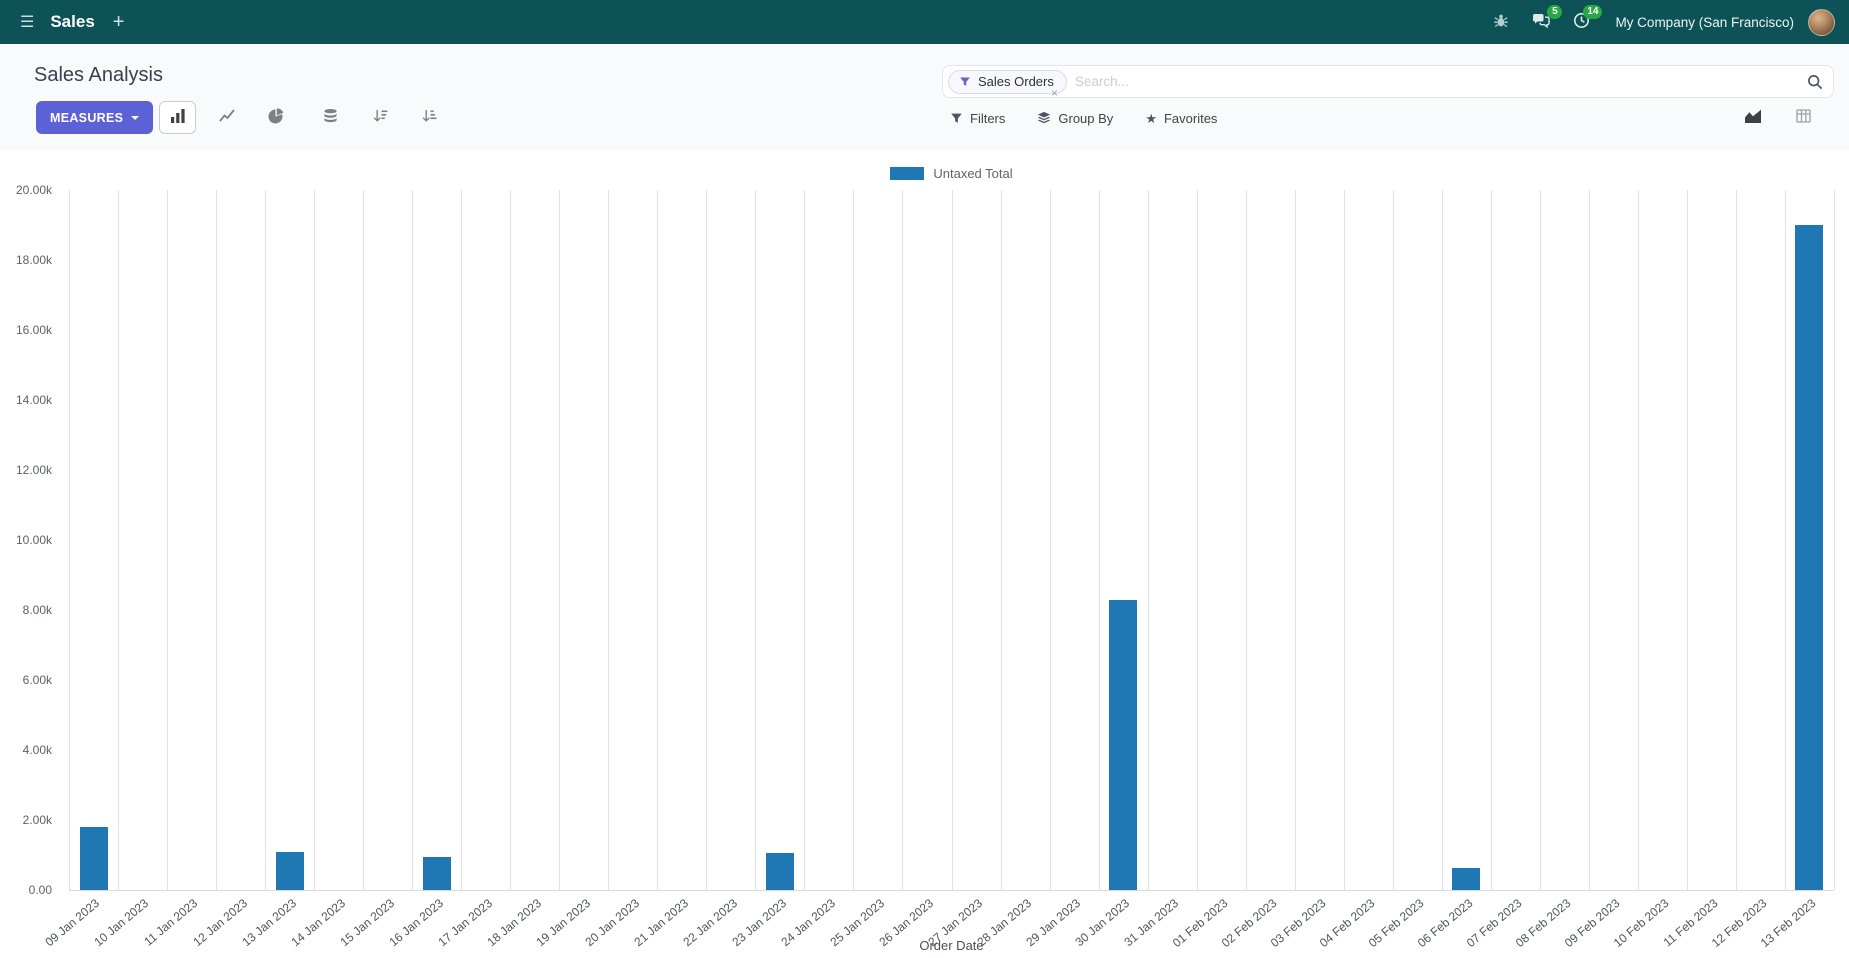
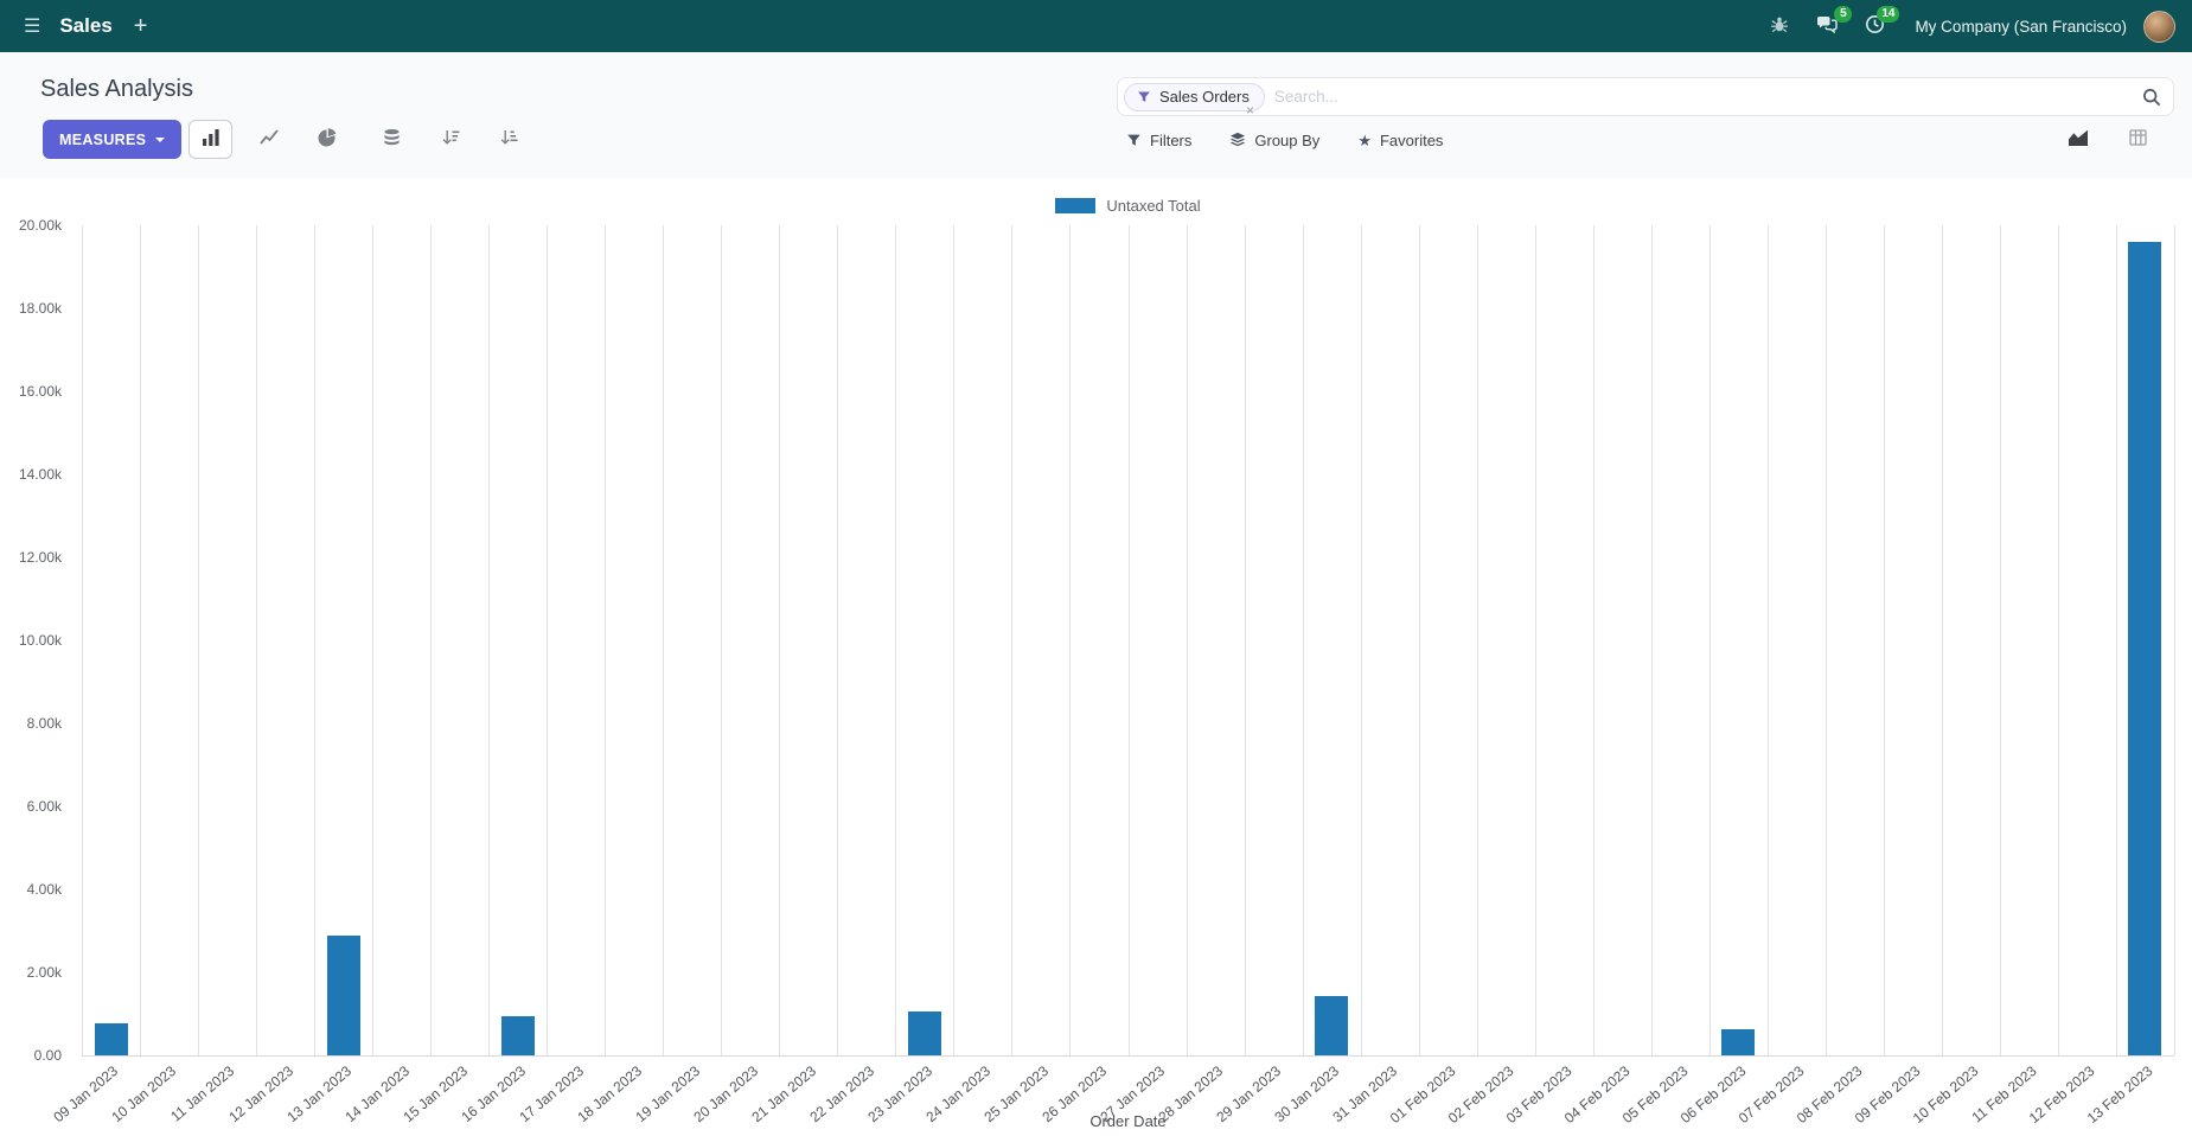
09 Jan 2023: 1.8k -> 0.8k
13 Jan 2023: 1.1k -> 2.9k
30 Jan 2023: 8.3k -> 1.4k
13 Feb 2023: 19.0k -> 19.6k
